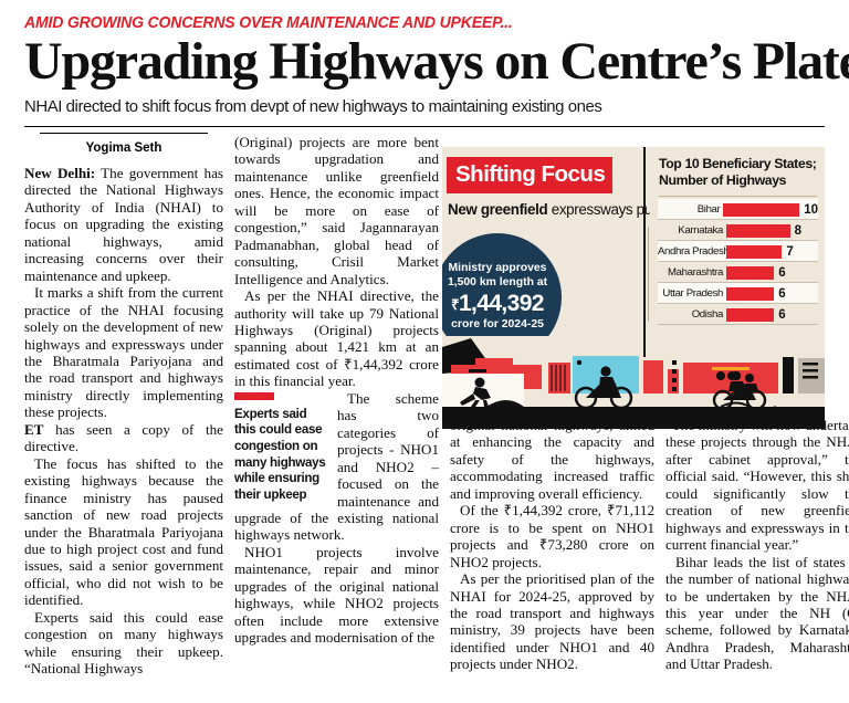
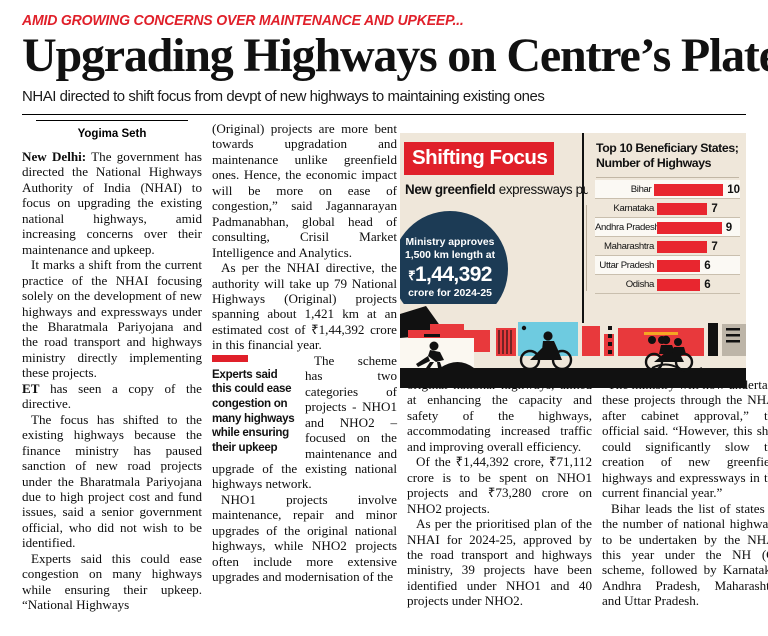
Karnataka: 8 -> 7
Andhra Pradesh: 7 -> 9
Maharashtra: 6 -> 7
